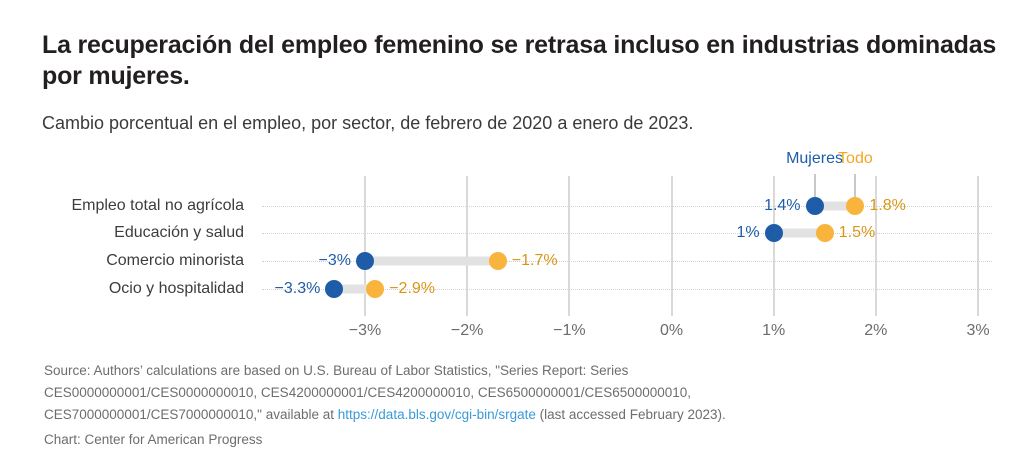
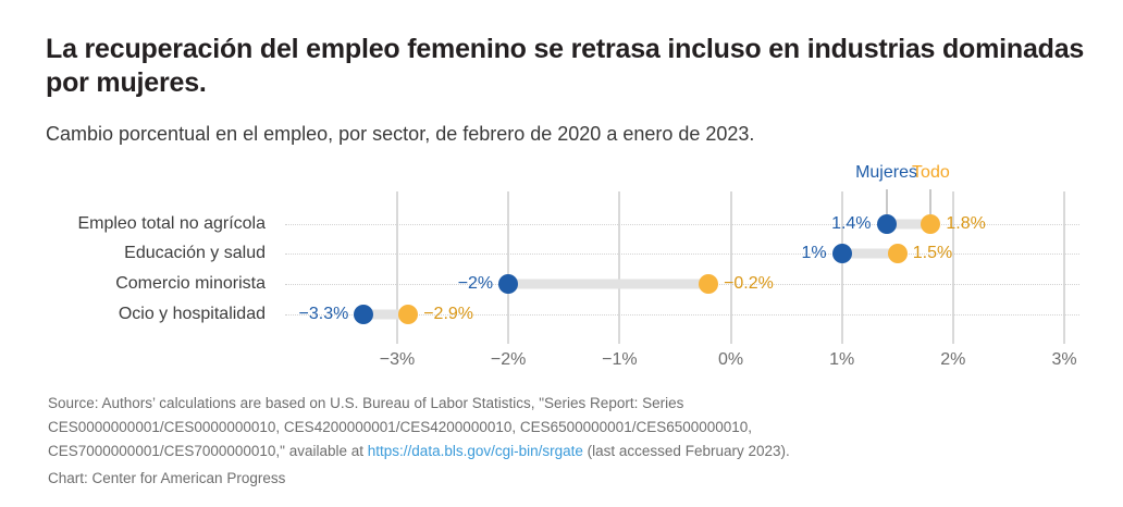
Mujeres/Comercio minorista: −3% -> −2%
Todo/Comercio minorista: −1.7% -> −0.2%
